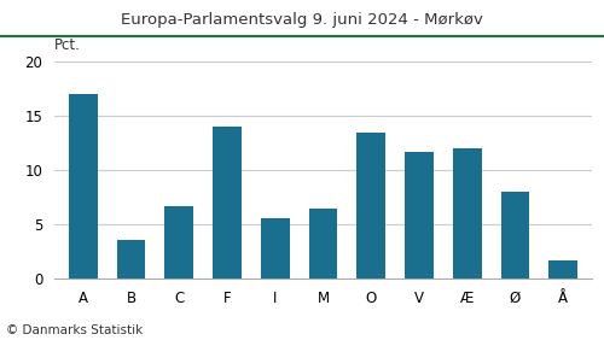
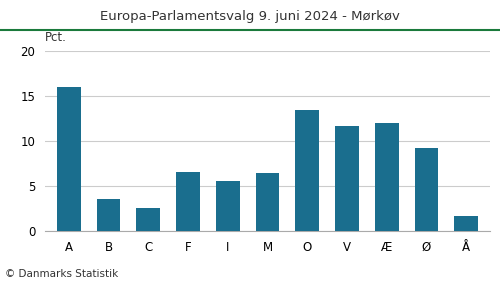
A: 17.0 -> 16.0
C: 6.7 -> 2.6
F: 14.0 -> 6.6
Ø: 8.0 -> 9.2
